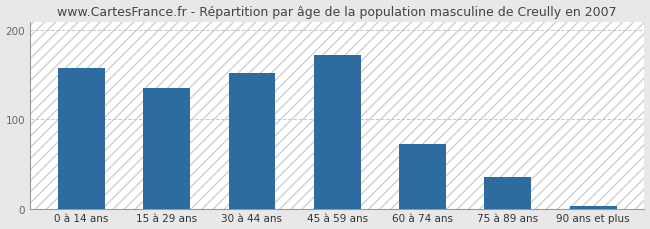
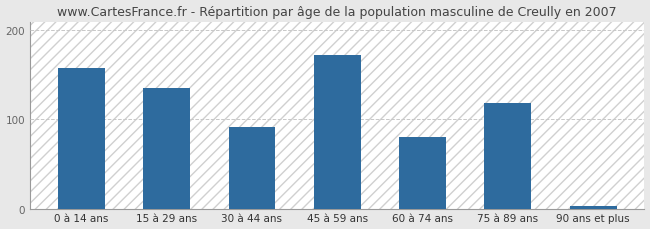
30 à 44 ans: 152 -> 92
60 à 74 ans: 72 -> 80
75 à 89 ans: 35 -> 118
